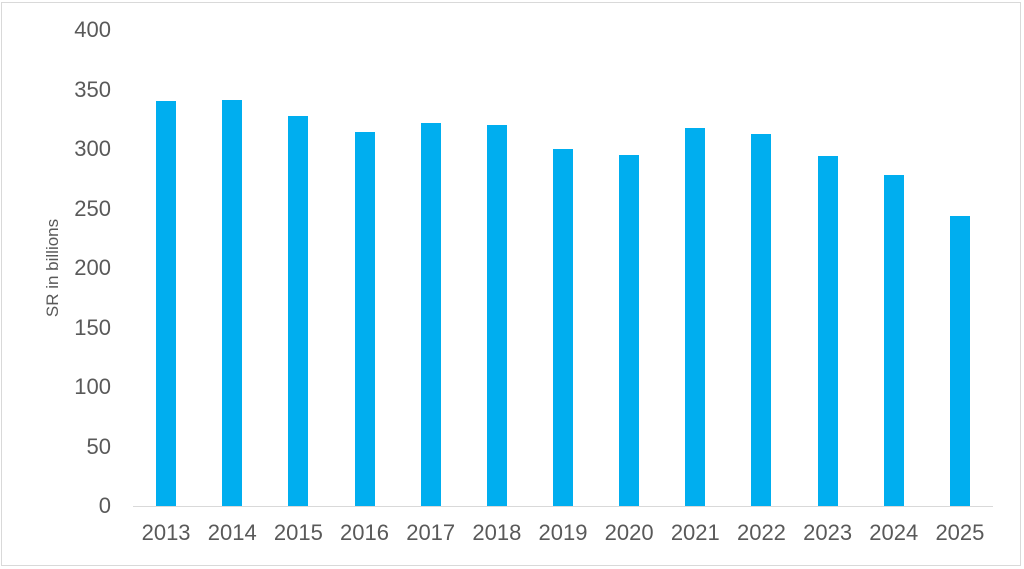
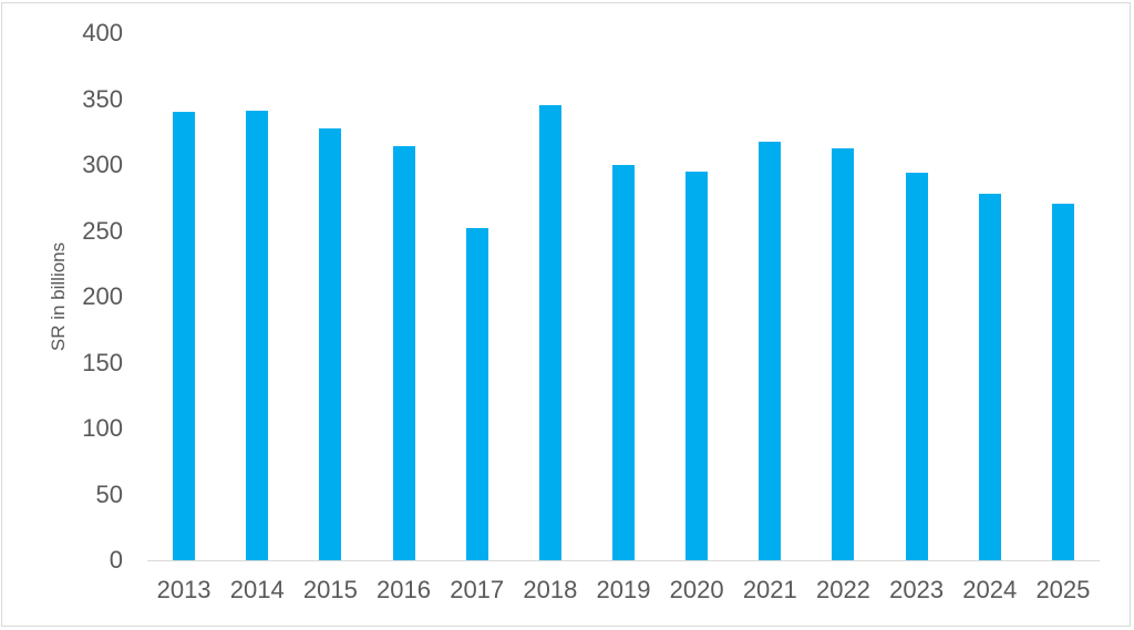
2017: 322 -> 252
2018: 320 -> 345
2025: 244 -> 271
